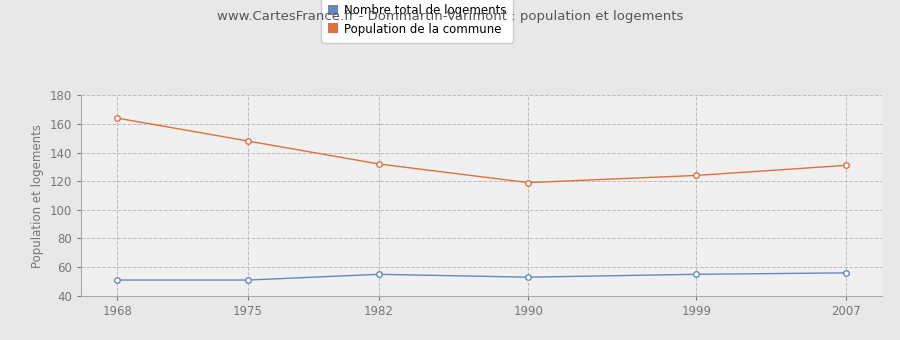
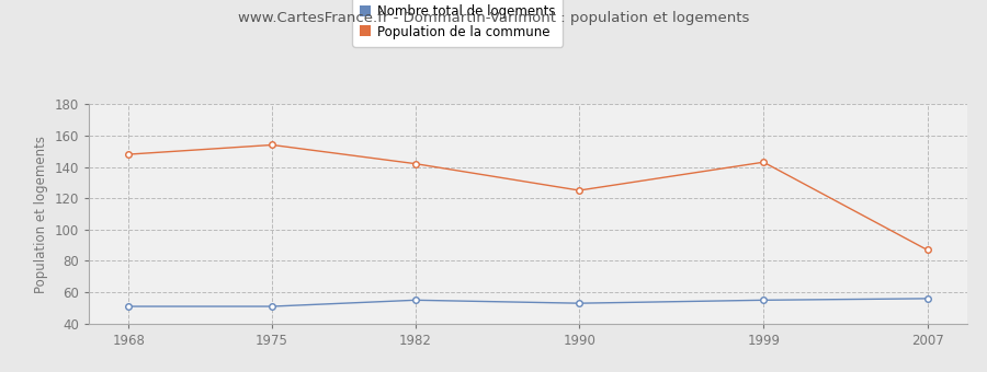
Population de la commune/1968: 164 -> 148
Population de la commune/1975: 148 -> 154
Population de la commune/1982: 132 -> 142
Population de la commune/1990: 119 -> 125
Population de la commune/1999: 124 -> 143
Population de la commune/2007: 131 -> 87
